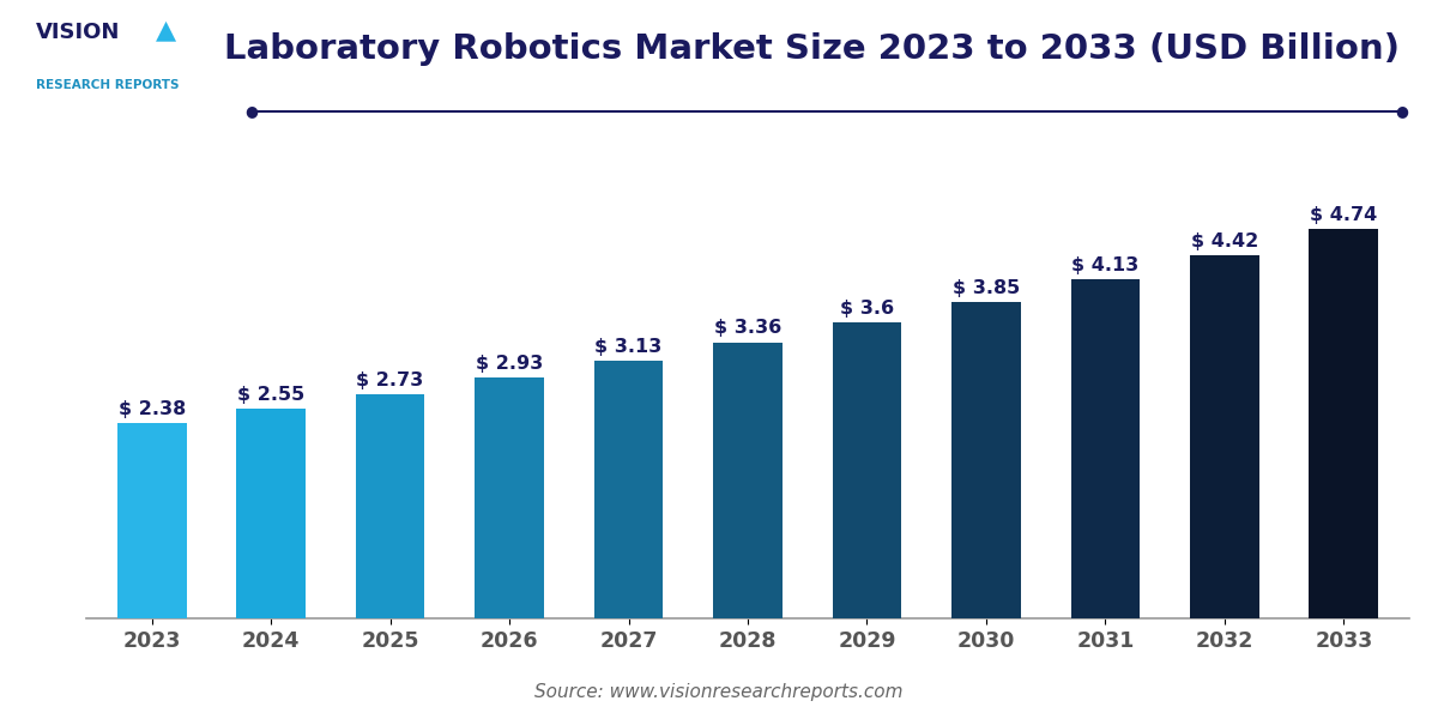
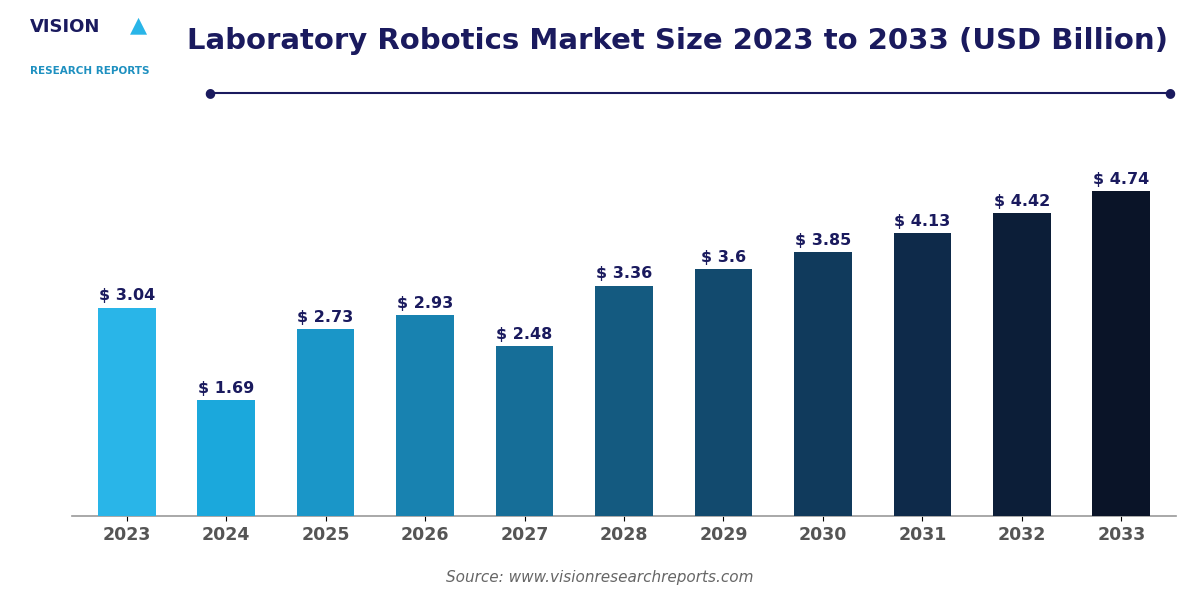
2023: 2.38 -> 3.04
2024: 2.55 -> 1.69
2027: 3.13 -> 2.48
